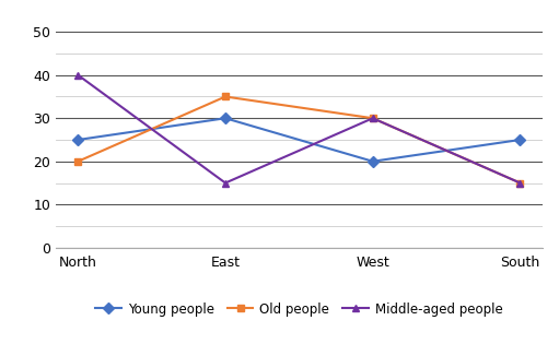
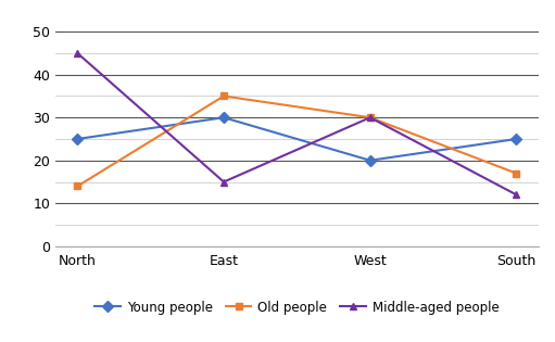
Old people/North: 20 -> 14
Middle-aged people/North: 40 -> 45
Old people/South: 15 -> 17
Middle-aged people/South: 15 -> 12
